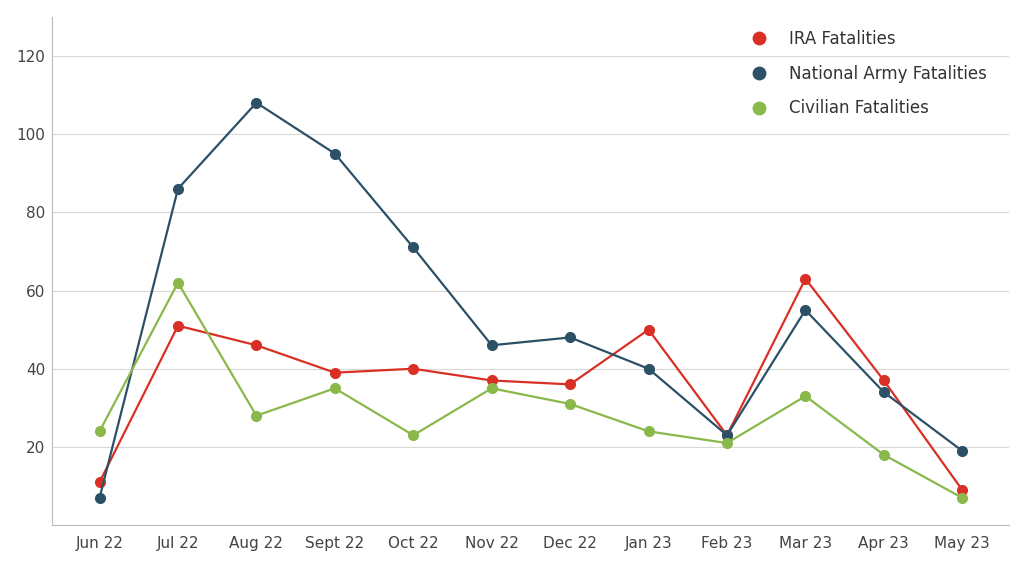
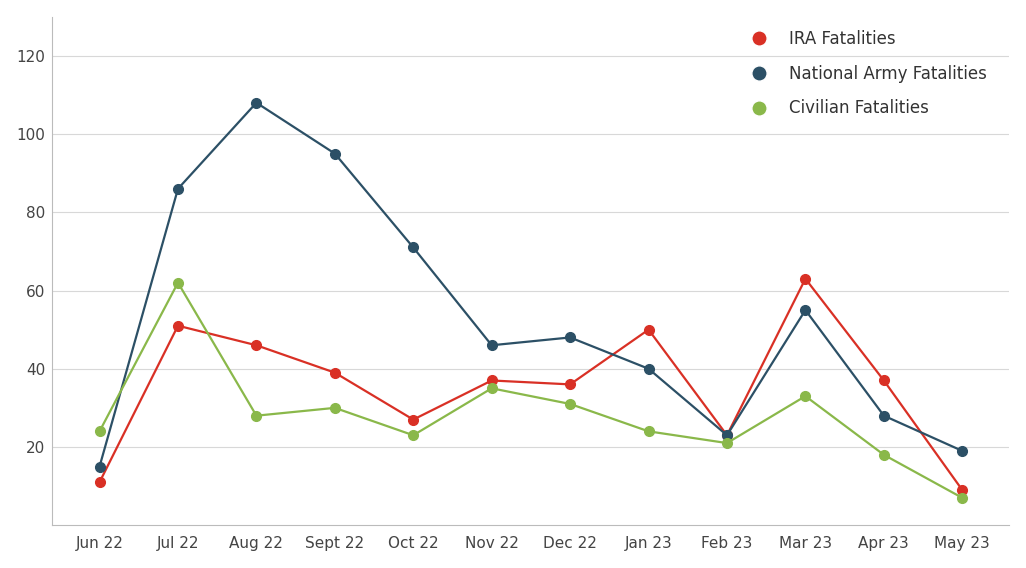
National Army Fatalities/Jun 22: 7 -> 15
Civilian Fatalities/Sept 22: 35 -> 30
IRA Fatalities/Oct 22: 40 -> 27
National Army Fatalities/Apr 23: 34 -> 28
